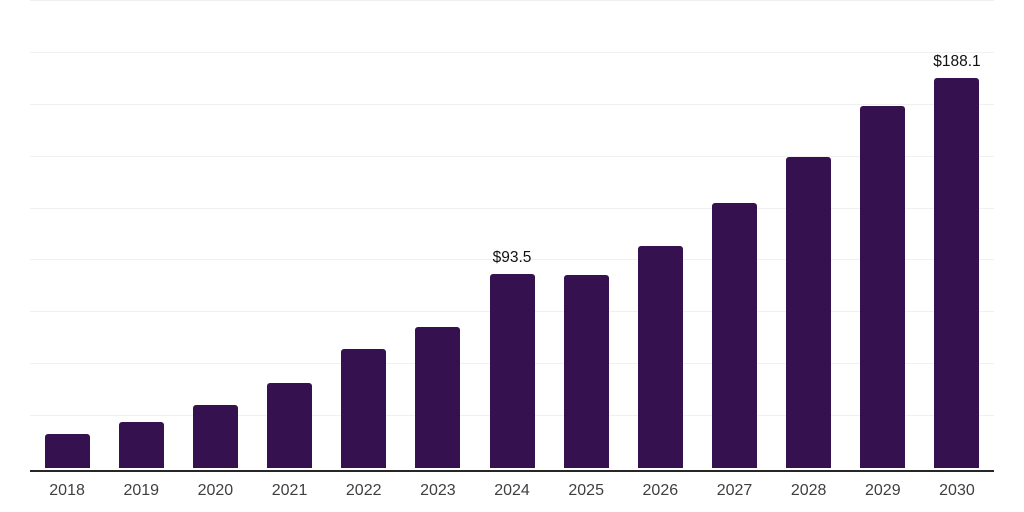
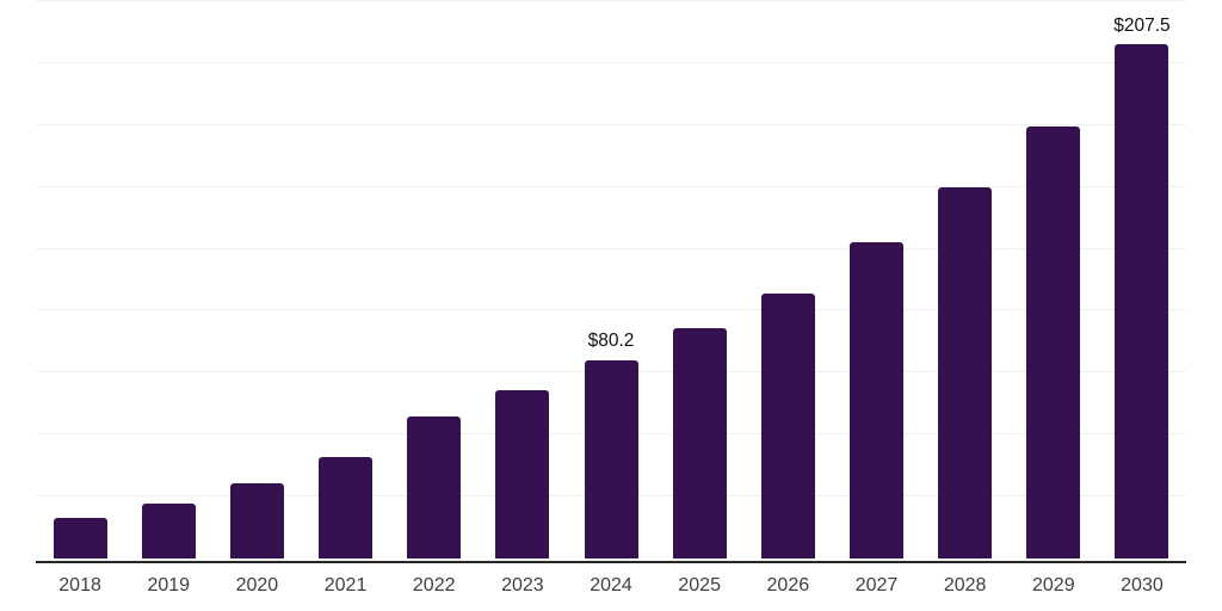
2024: $93.5 -> $80.2
2030: $188.1 -> $207.5
